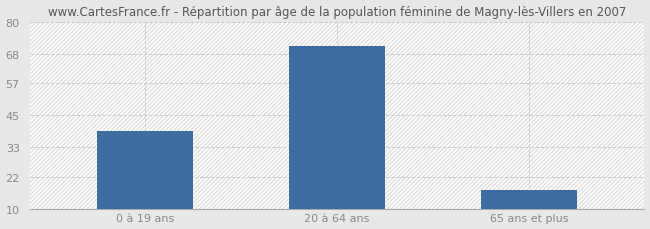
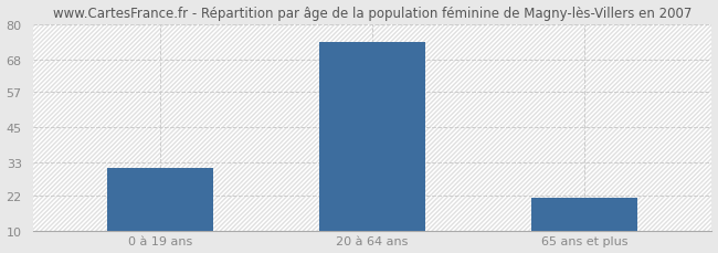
0 à 19 ans: 39 -> 31
20 à 64 ans: 71 -> 74
65 ans et plus: 17 -> 21
